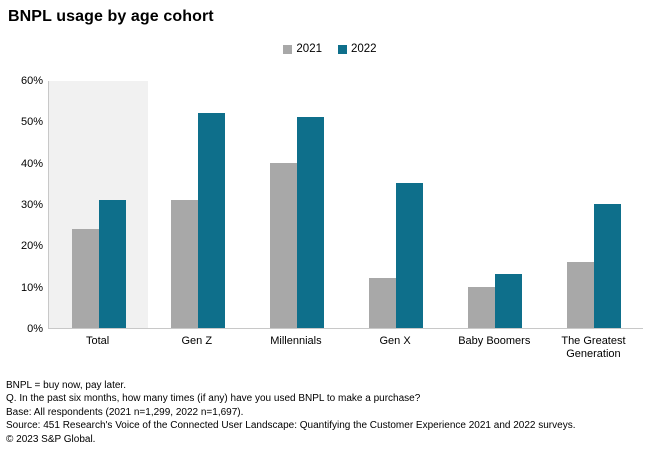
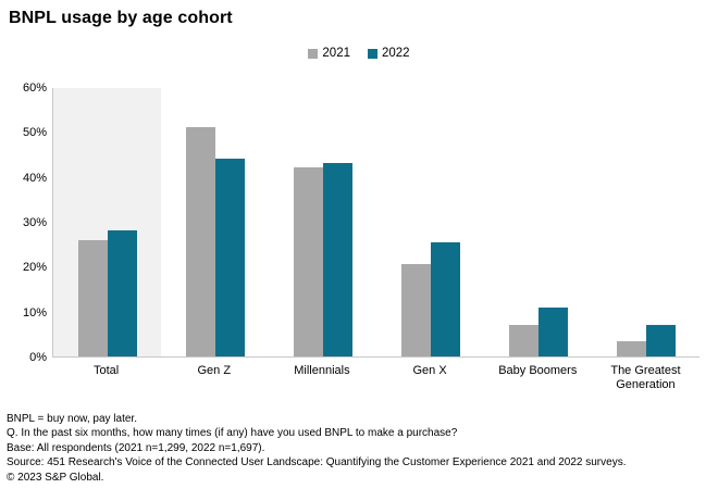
2021/Total: 24% -> 26%
2022/Total: 31% -> 28%
2021/Gen Z: 31% -> 51%
2022/Gen Z: 52% -> 44%
2021/Millennials: 40% -> 42%
2022/Millennials: 51% -> 43%
2021/Gen X: 12% -> 20%
2022/Gen X: 35% -> 26%
2021/Baby Boomers: 10% -> 7%
2022/Baby Boomers: 13% -> 11%
2021/The Greatest Generation: 16% -> 4%
2022/The Greatest Generation: 30% -> 7%
